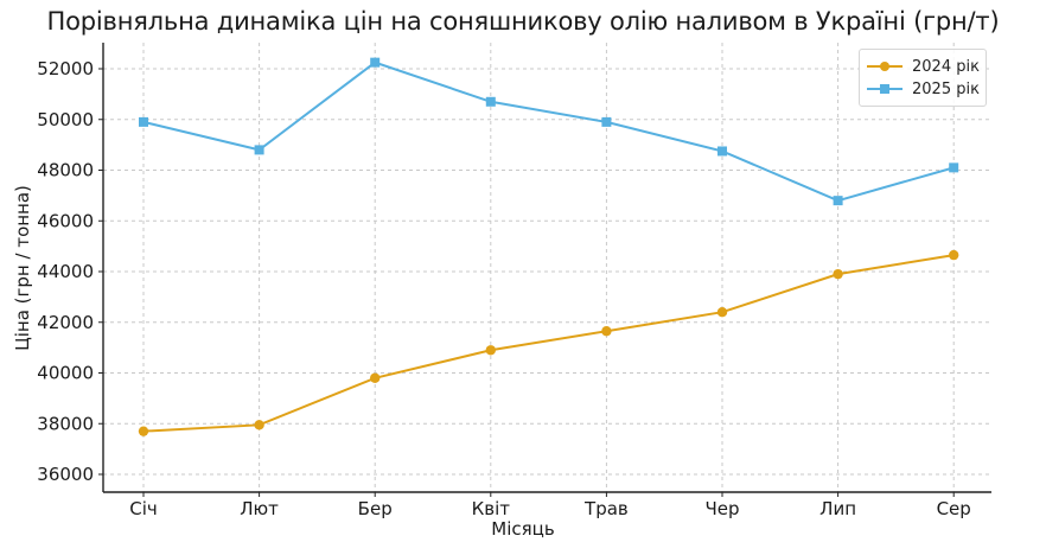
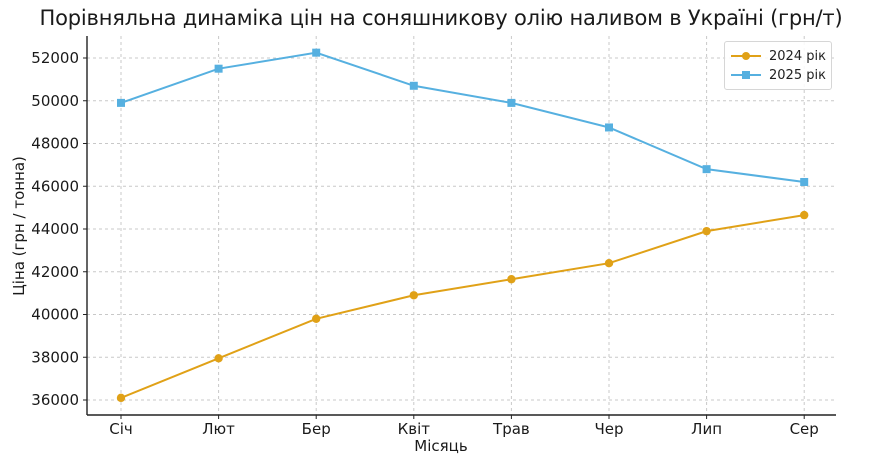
2024 рік/Січ: 37700 -> 36100
2025 рік/Лют: 48800 -> 51500
2025 рік/Сер: 48100 -> 46200
